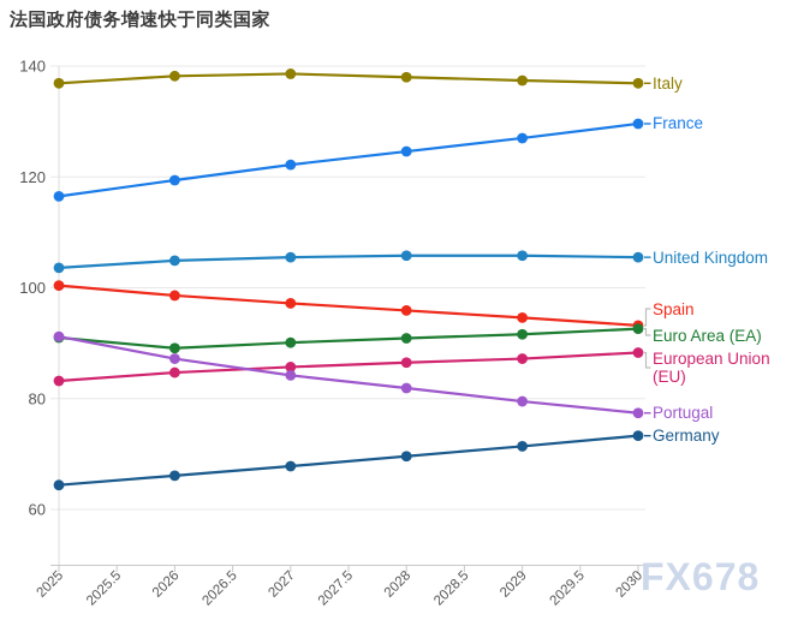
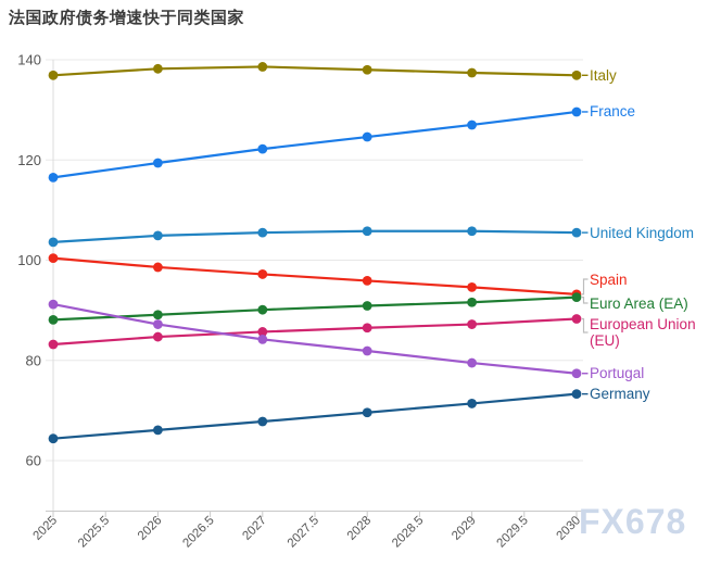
Euro Area (EA)/2025: 91 -> 88
